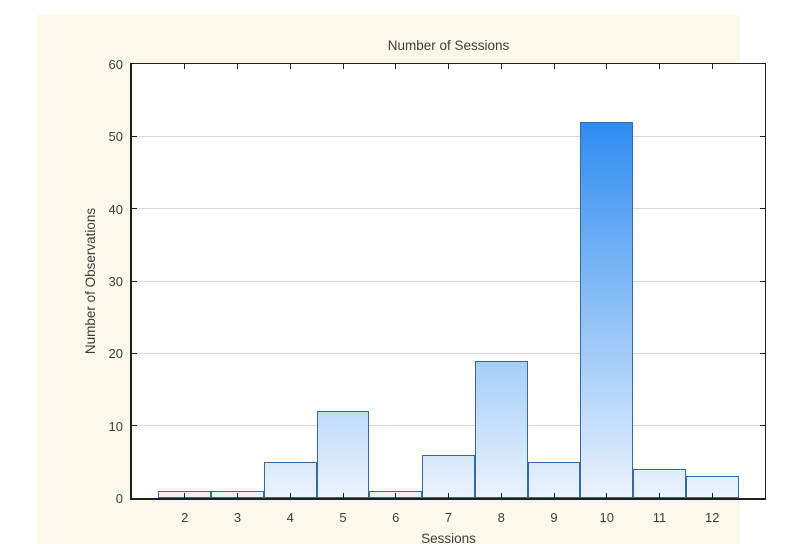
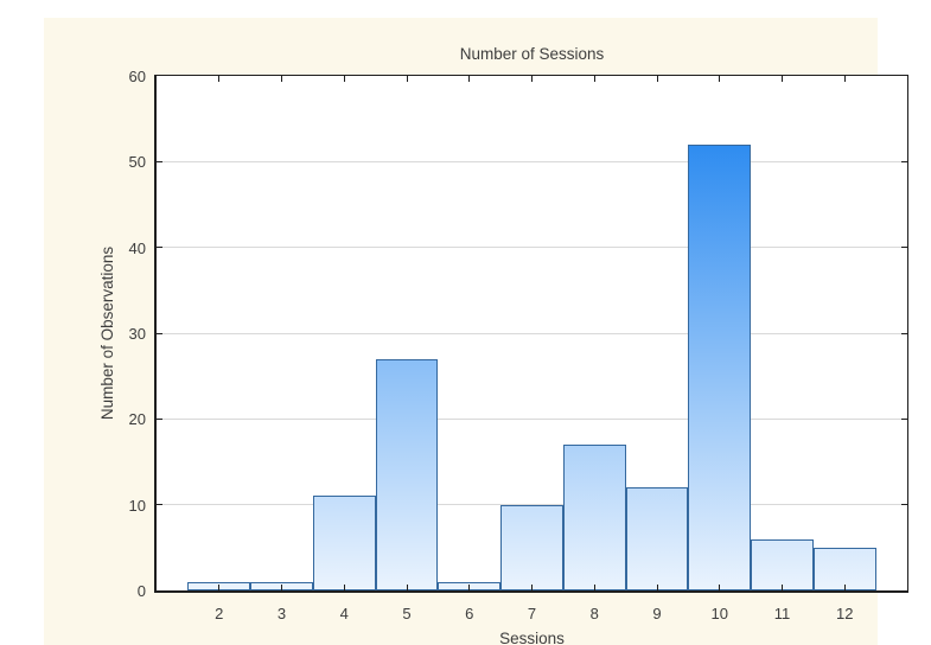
4: 5 -> 11
5: 12 -> 27
7: 6 -> 10
8: 19 -> 17
9: 5 -> 12
11: 4 -> 6
12: 3 -> 5
